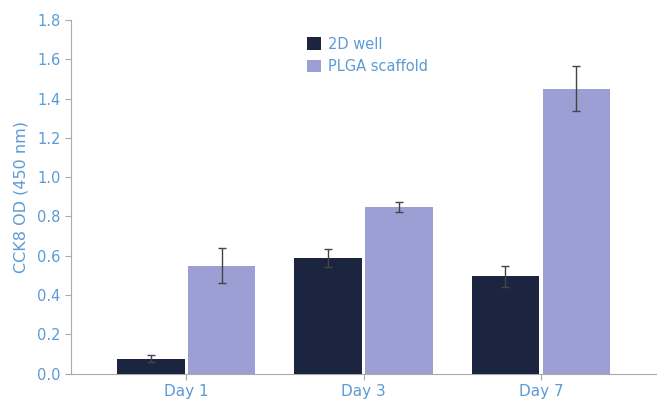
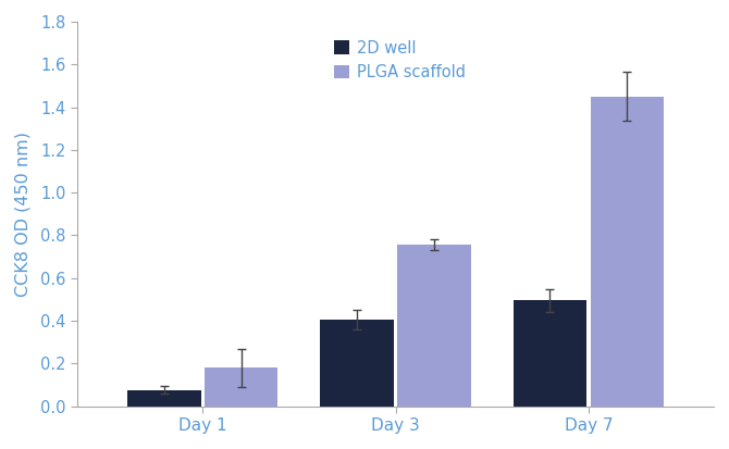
PLGA scaffold/Day 1: 0.55 -> 0.18
2D well/Day 3: 0.59 -> 0.41
PLGA scaffold/Day 3: 0.85 -> 0.76
